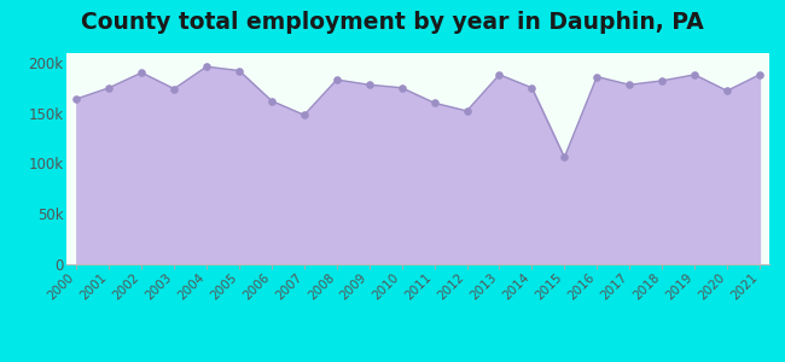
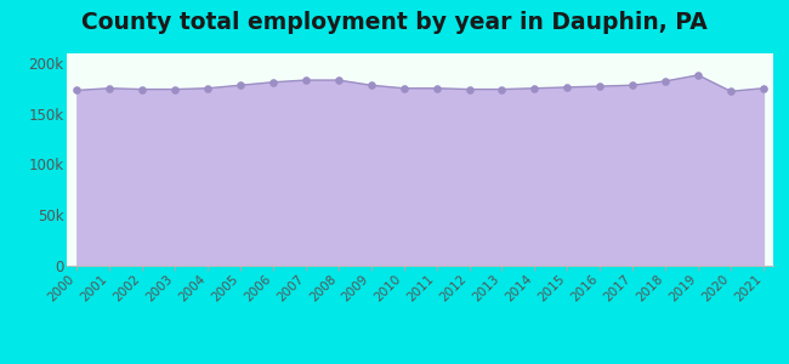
2000: 164k -> 173k
2002: 190k -> 174k
2004: 196k -> 175k
2005: 192k -> 178k
2006: 162k -> 181k
2007: 148k -> 183k
2011: 160k -> 175k
2012: 152k -> 174k
2013: 188k -> 174k
2015: 106k -> 176k
2016: 186k -> 177k
2021: 188k -> 175k
